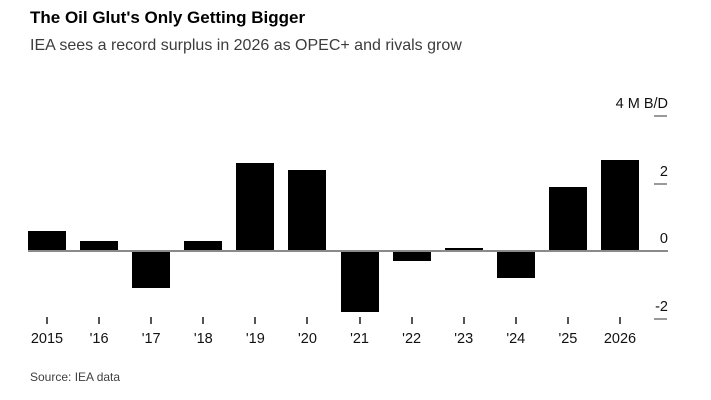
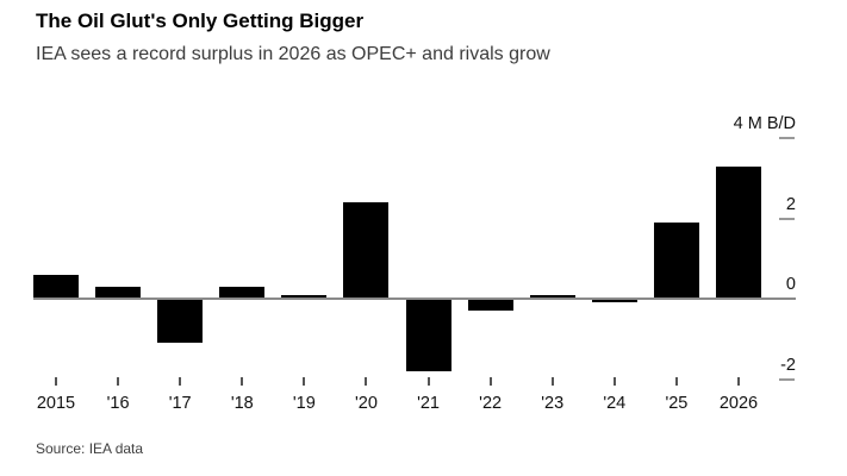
'19: 2.6 -> 0.1
'24: -0.8 -> -0.1
2026: 2.7 -> 3.3
